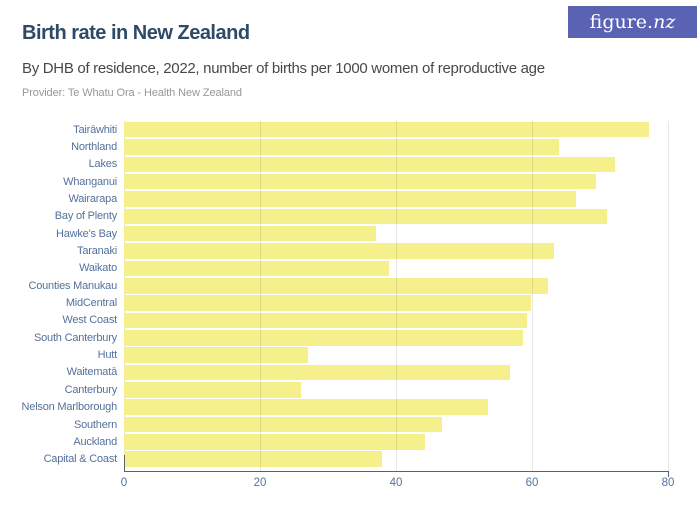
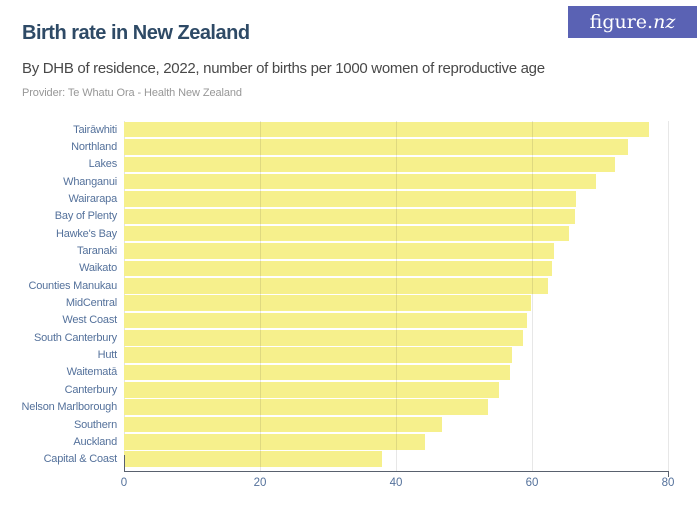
Northland: 64 -> 74
Bay of Plenty: 71 -> 66
Hawke's Bay: 37 -> 65
Waikato: 39 -> 63
Hutt: 27 -> 57
Canterbury: 26 -> 55
